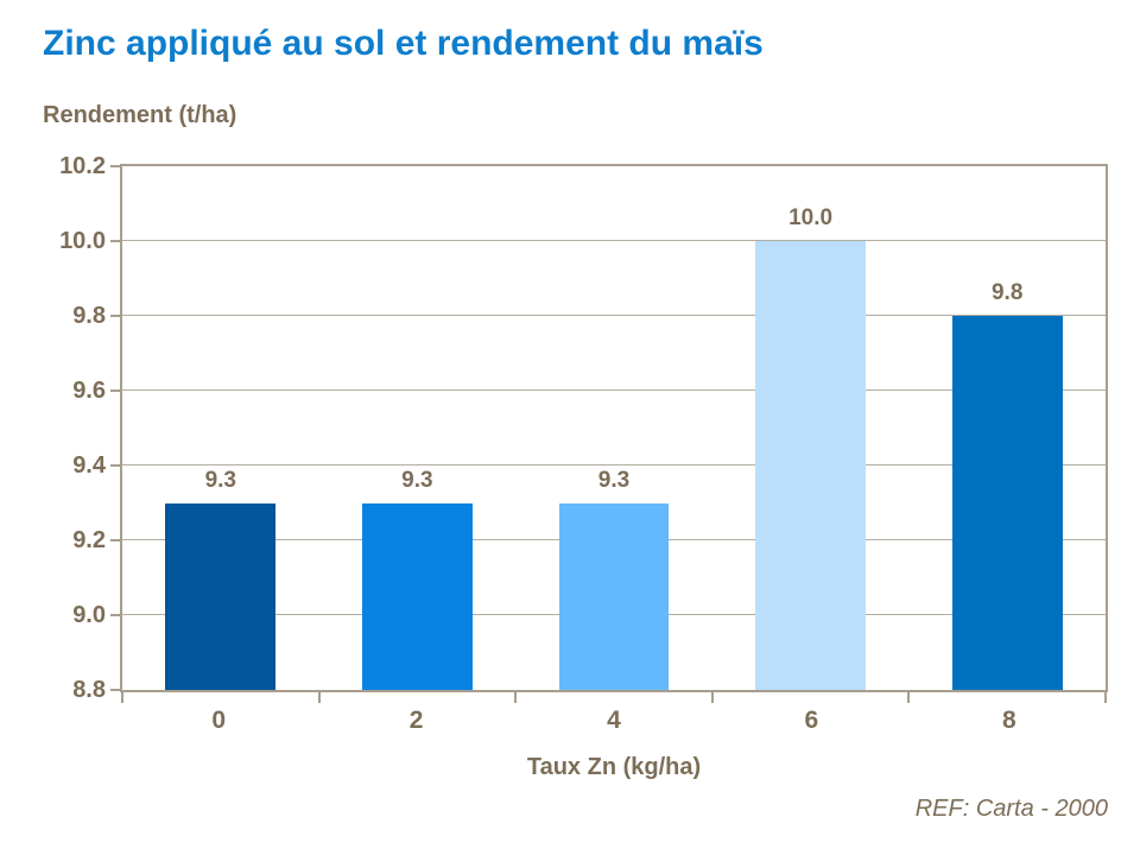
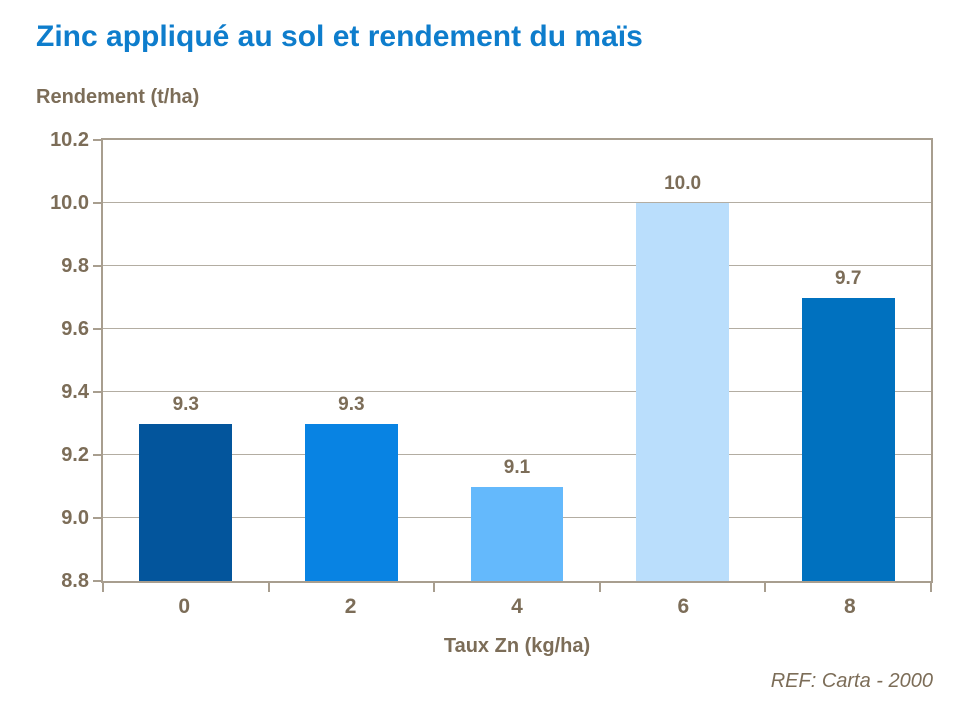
4: 9.3 -> 9.1
8: 9.8 -> 9.7
